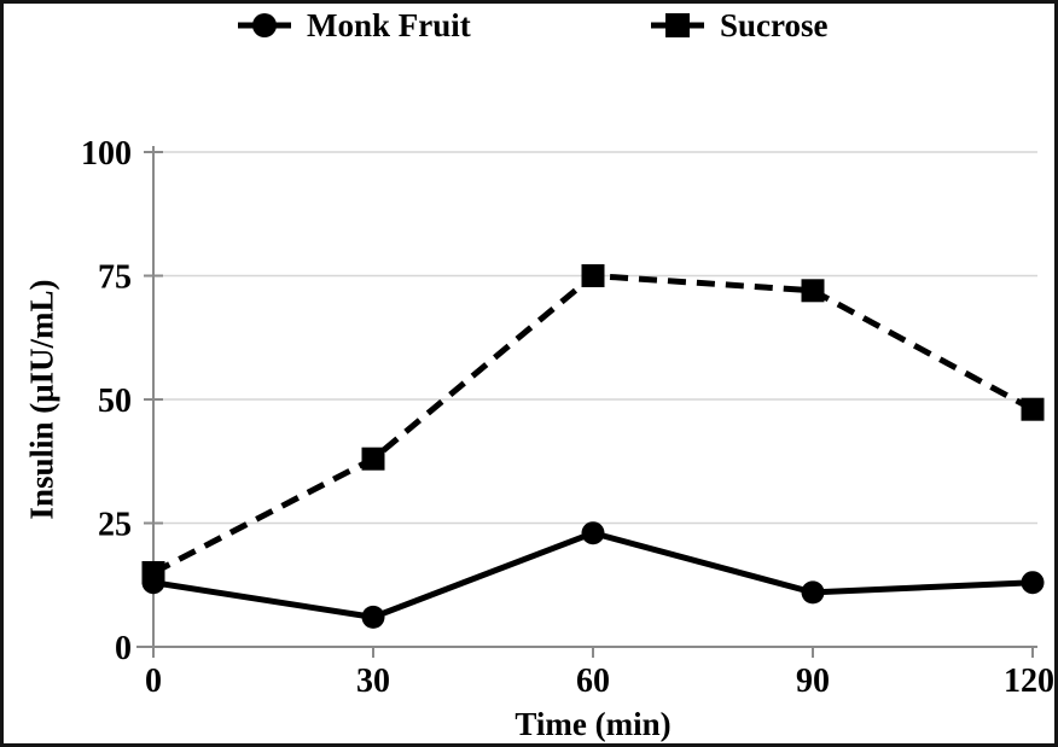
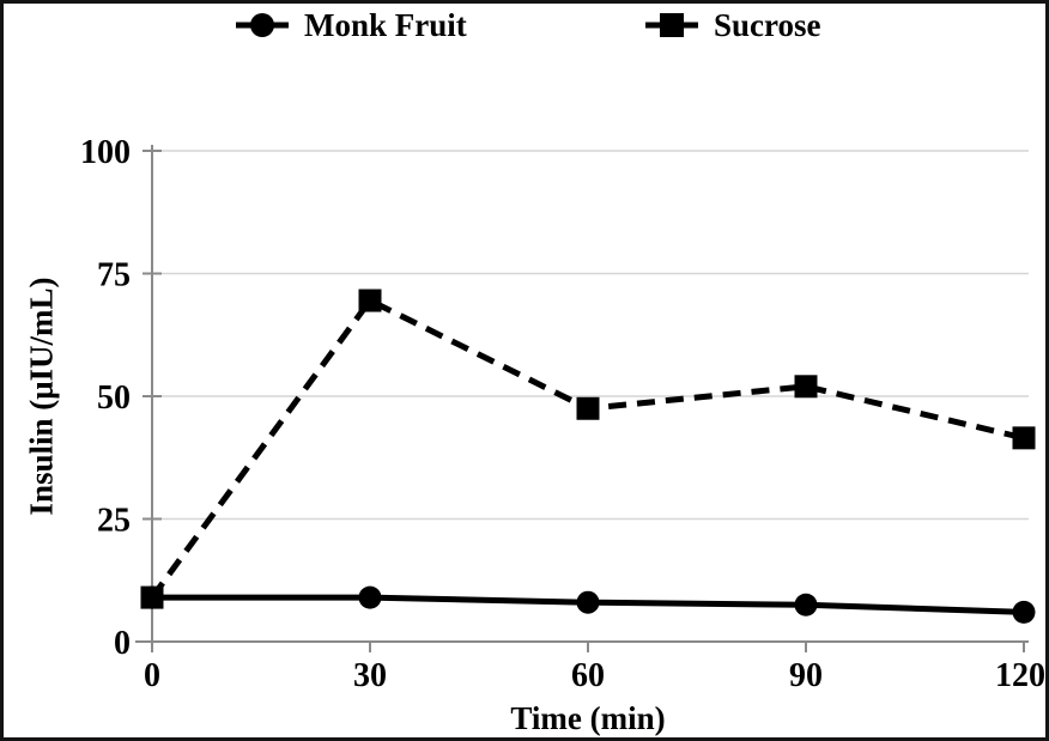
Monk Fruit/0: 13 -> 9
Sucrose/0: 15 -> 9
Monk Fruit/30: 6 -> 9
Sucrose/30: 38 -> 70
Monk Fruit/60: 23 -> 8
Sucrose/60: 75 -> 48
Monk Fruit/90: 11 -> 8
Sucrose/90: 72 -> 52
Monk Fruit/120: 13 -> 6
Sucrose/120: 48 -> 42
